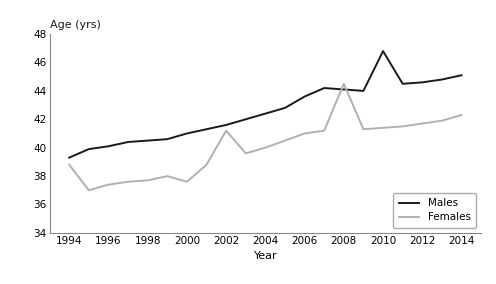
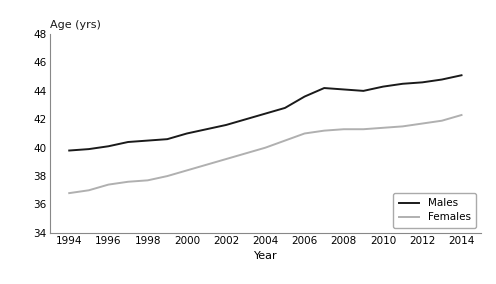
Males/1994: 39.3 -> 39.8
Females/1994: 38.8 -> 36.8
Females/2000: 37.6 -> 38.4
Females/2002: 41.2 -> 39.2
Females/2008: 44.5 -> 41.3
Males/2010: 46.8 -> 44.3
